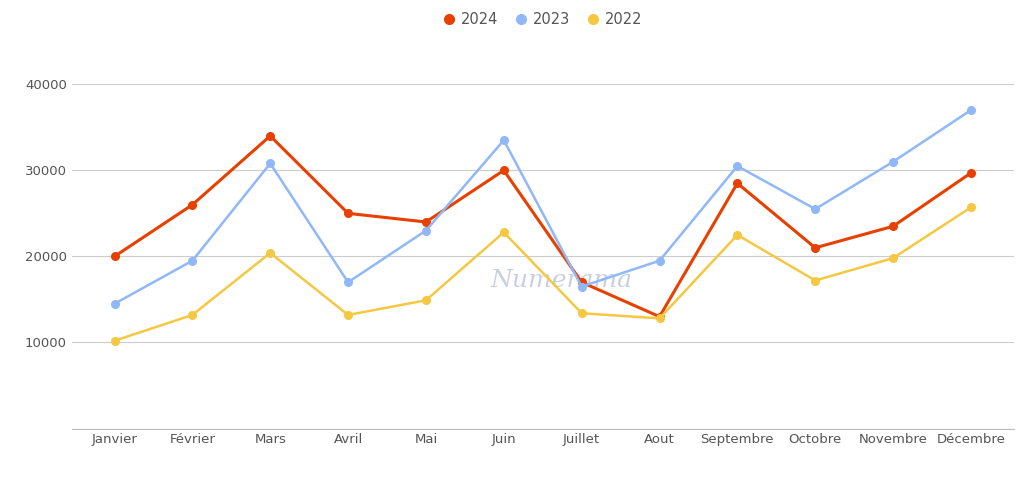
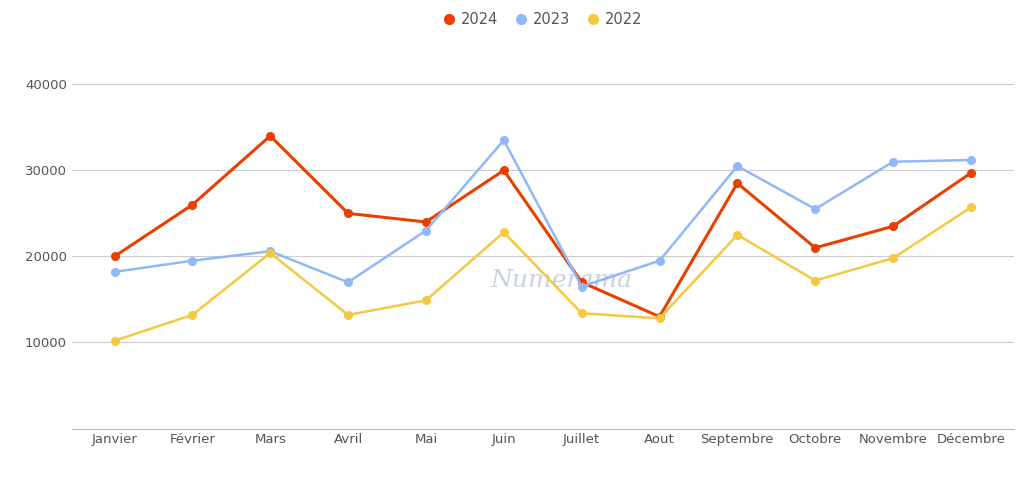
2023/Janvier: 14500 -> 18200
2023/Mars: 30800 -> 20600
2023/Décembre: 37000 -> 31200
